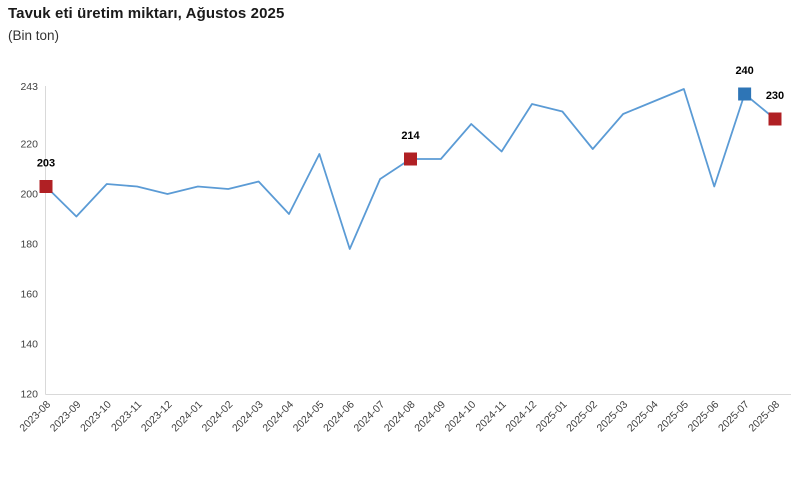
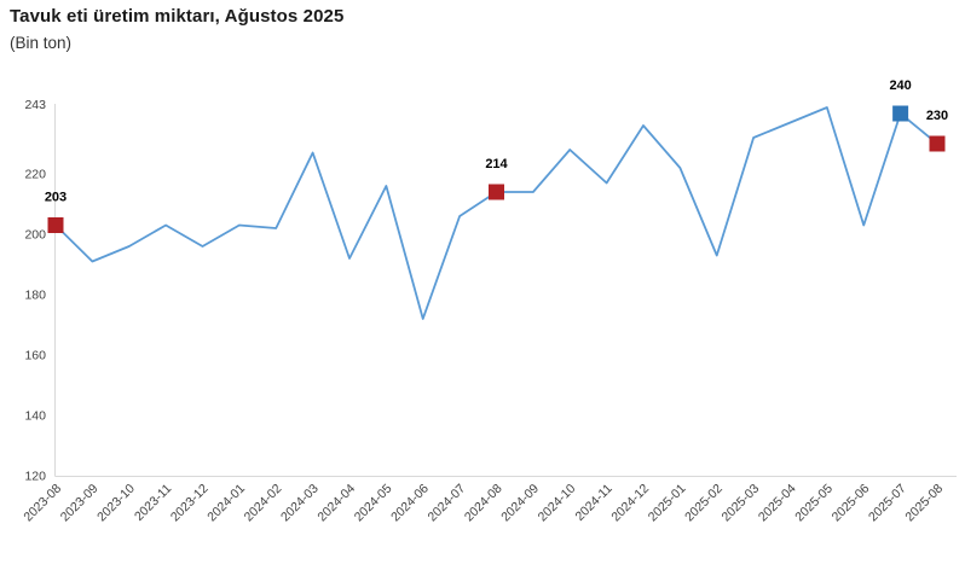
2023-10: 204 -> 196
2023-12: 200 -> 196
2024-03: 205 -> 227
2024-06: 178 -> 172
2025-01: 233 -> 222
2025-02: 218 -> 193
